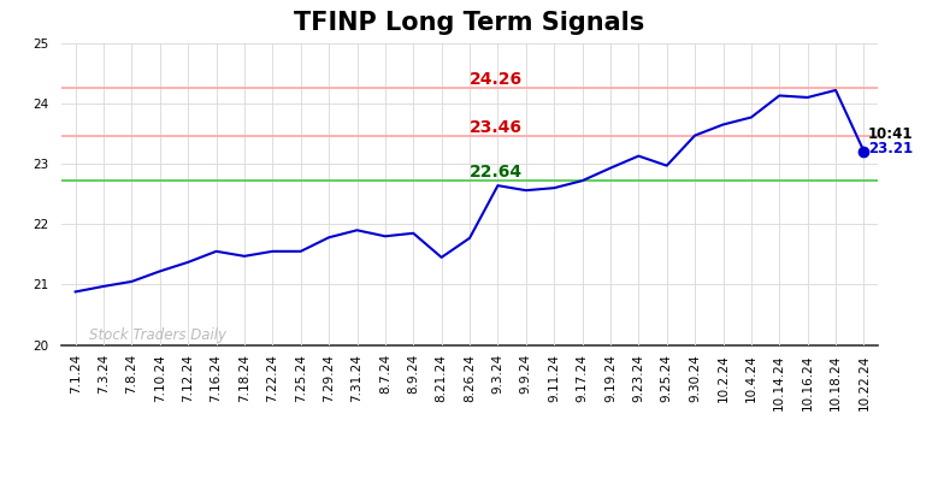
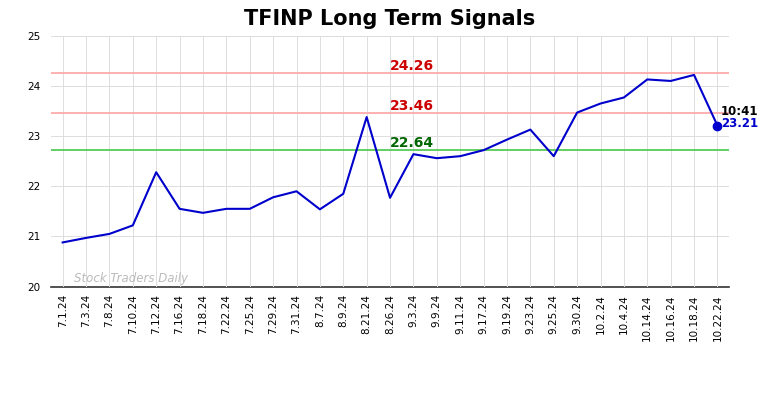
7.12.24: 21.37 -> 22.28
8.7.24: 21.80 -> 21.54
8.21.24: 21.45 -> 23.38
9.25.24: 22.97 -> 22.60
